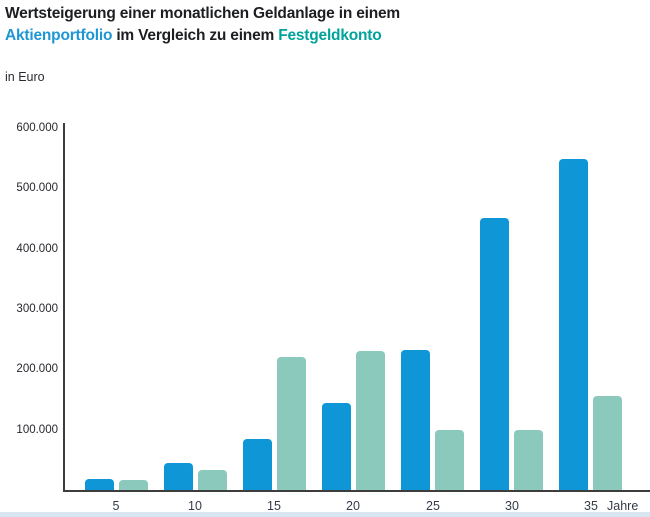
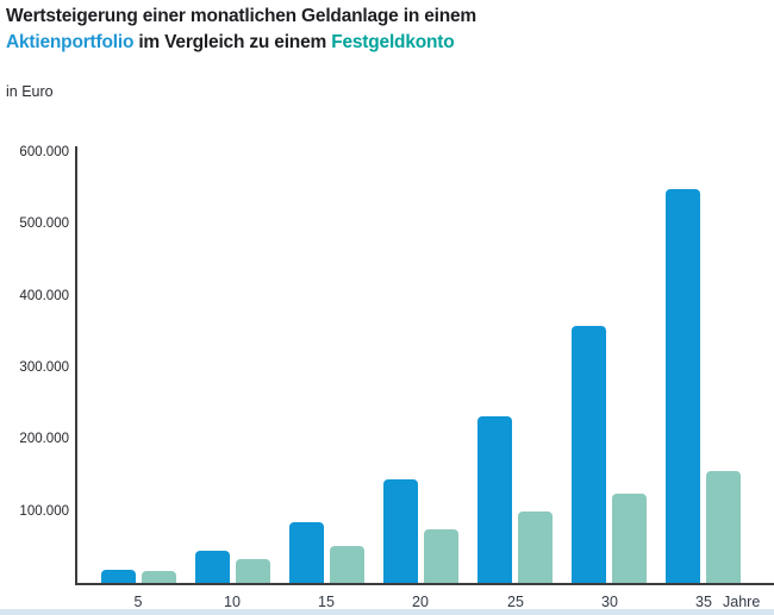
Festgeldkonto/15: 220000 -> 50000
Festgeldkonto/20: 230000 -> 70000
Aktienportfolio/30: 450000 -> 360000
Festgeldkonto/30: 100000 -> 120000
